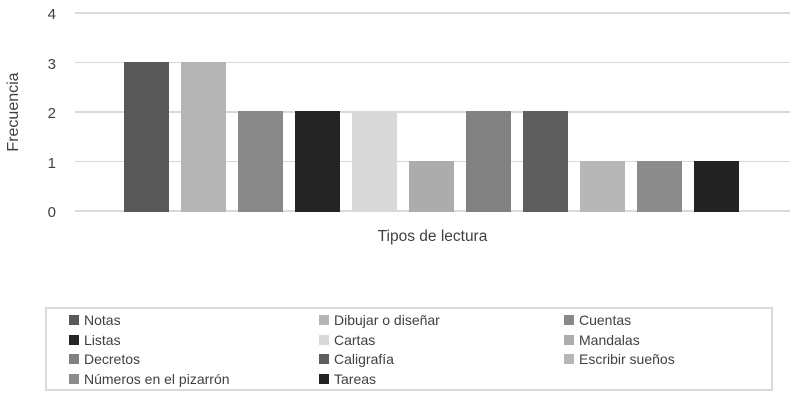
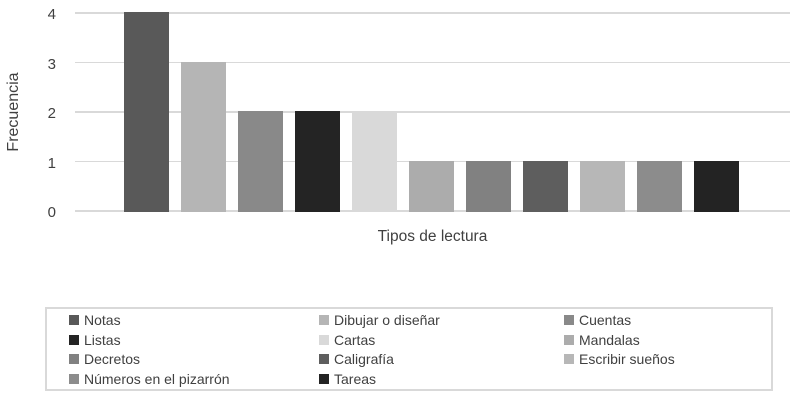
Notas: 3 -> 4
Decretos: 2 -> 1
Caligrafía: 2 -> 1
